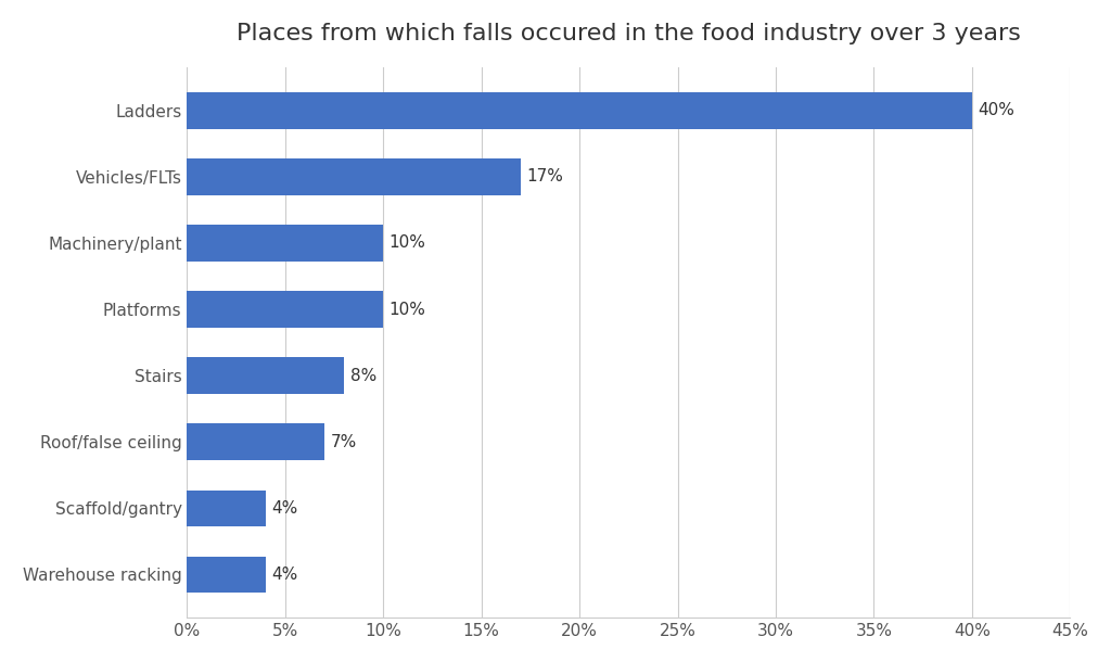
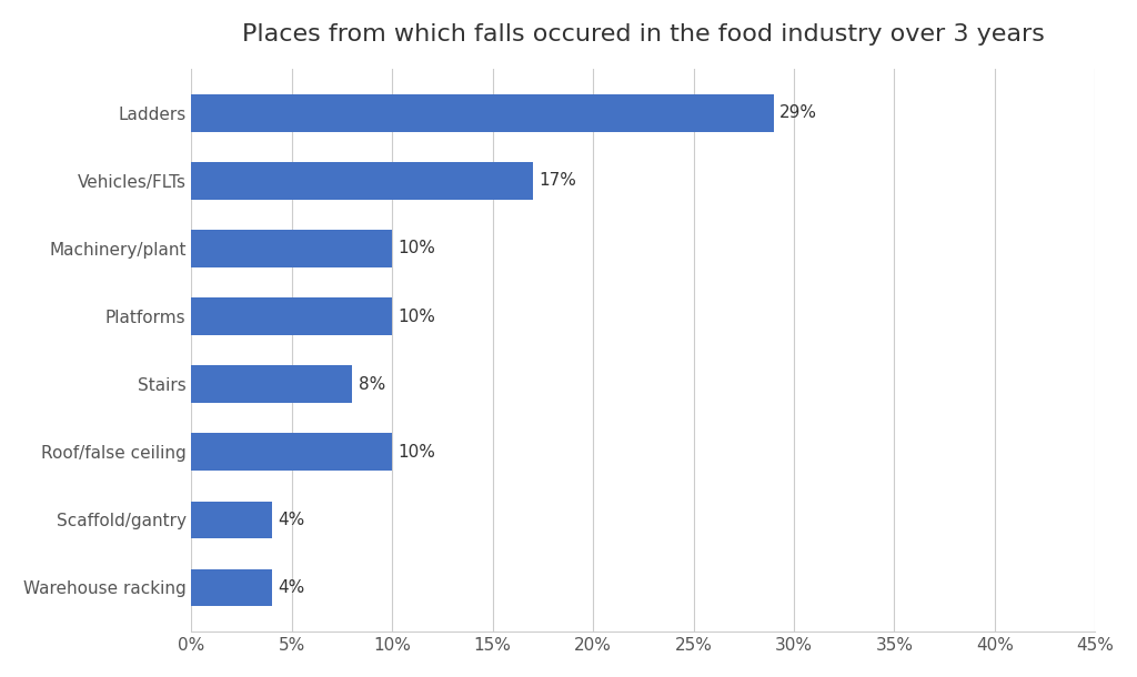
Ladders: 40% -> 29%
Roof/false ceiling: 7% -> 10%
